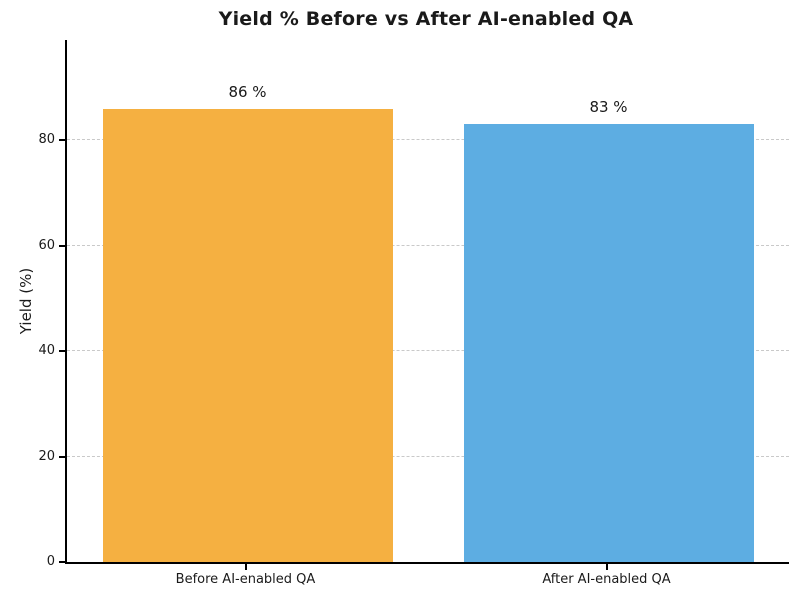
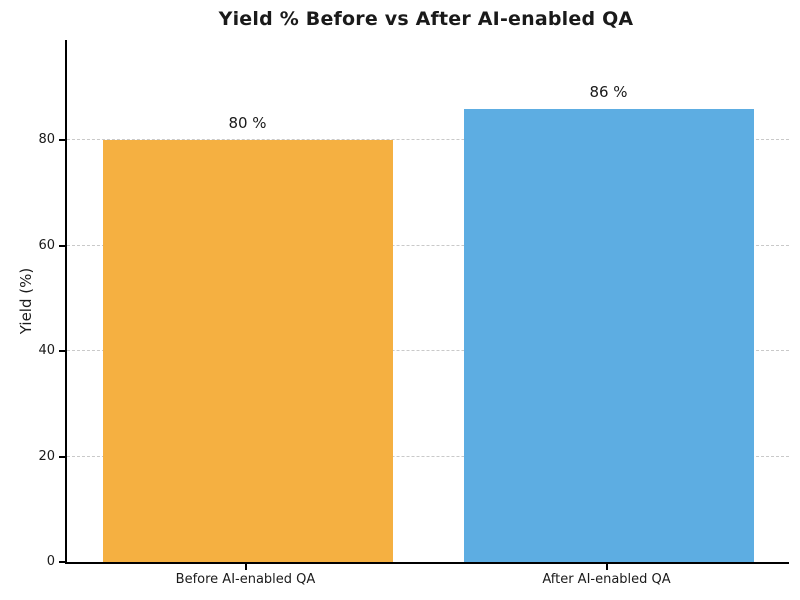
Before AI-enabled QA: 86 -> 80
After AI-enabled QA: 83 -> 86
